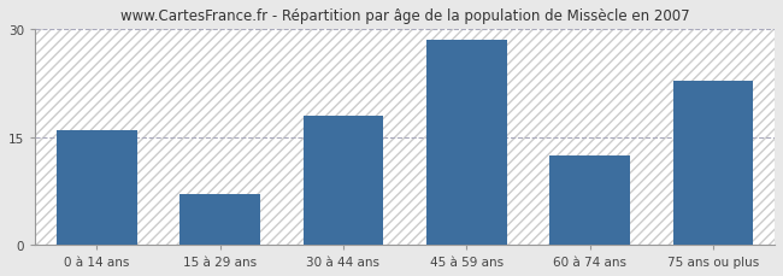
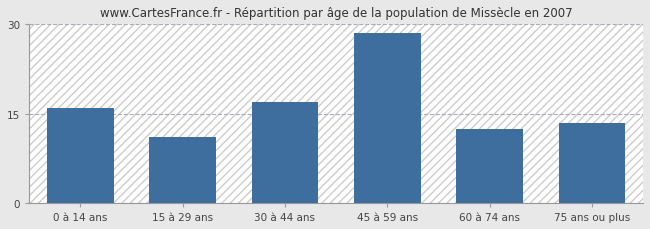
15 à 29 ans: 7.0 -> 11.0
30 à 44 ans: 18.0 -> 17.0
75 ans ou plus: 22.8 -> 13.5
